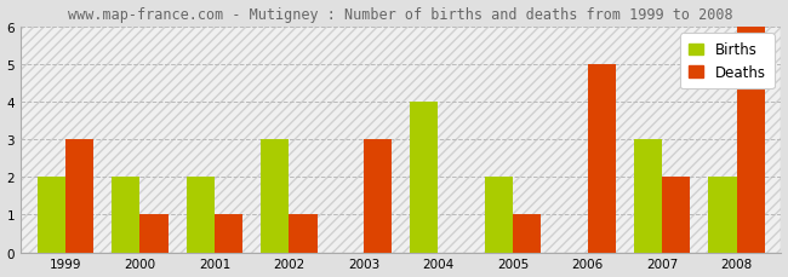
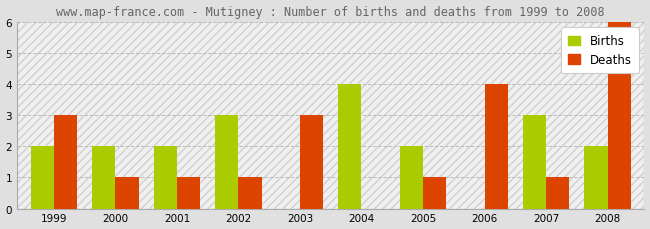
Deaths/2006: 5 -> 4
Deaths/2007: 2 -> 1
